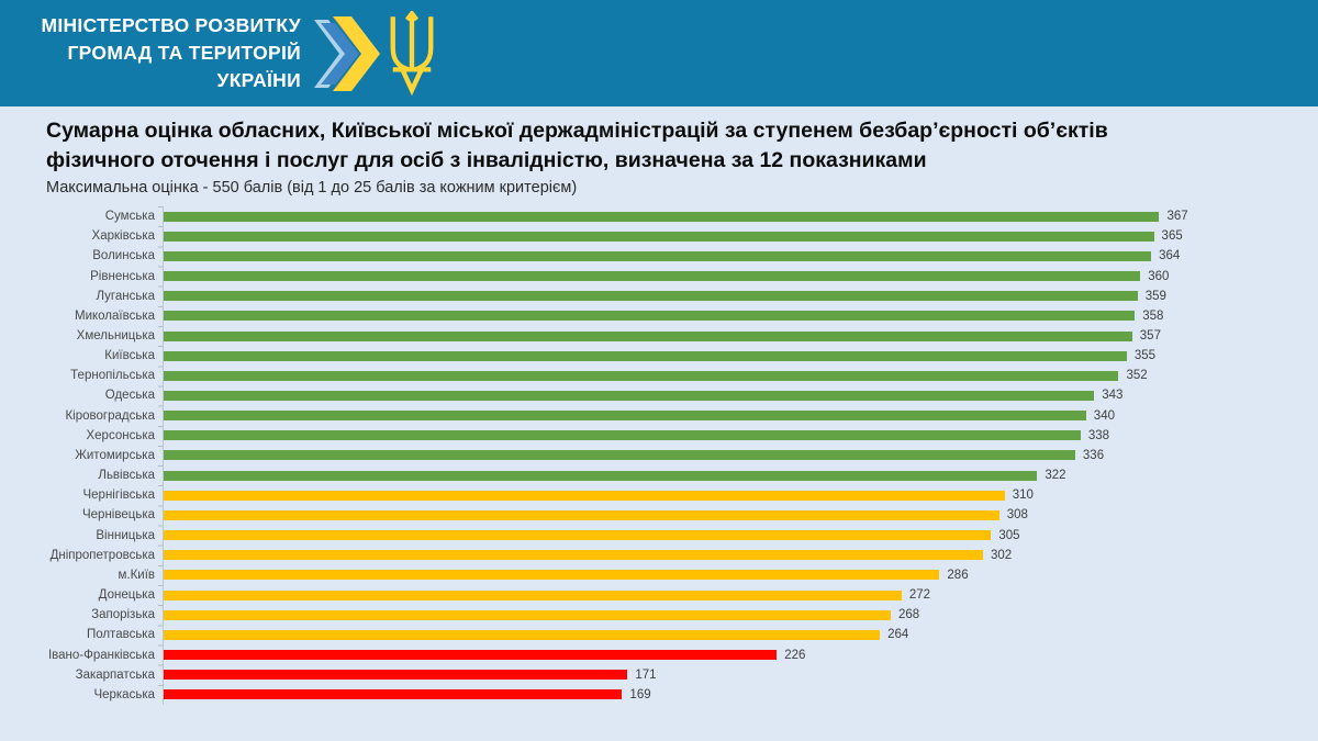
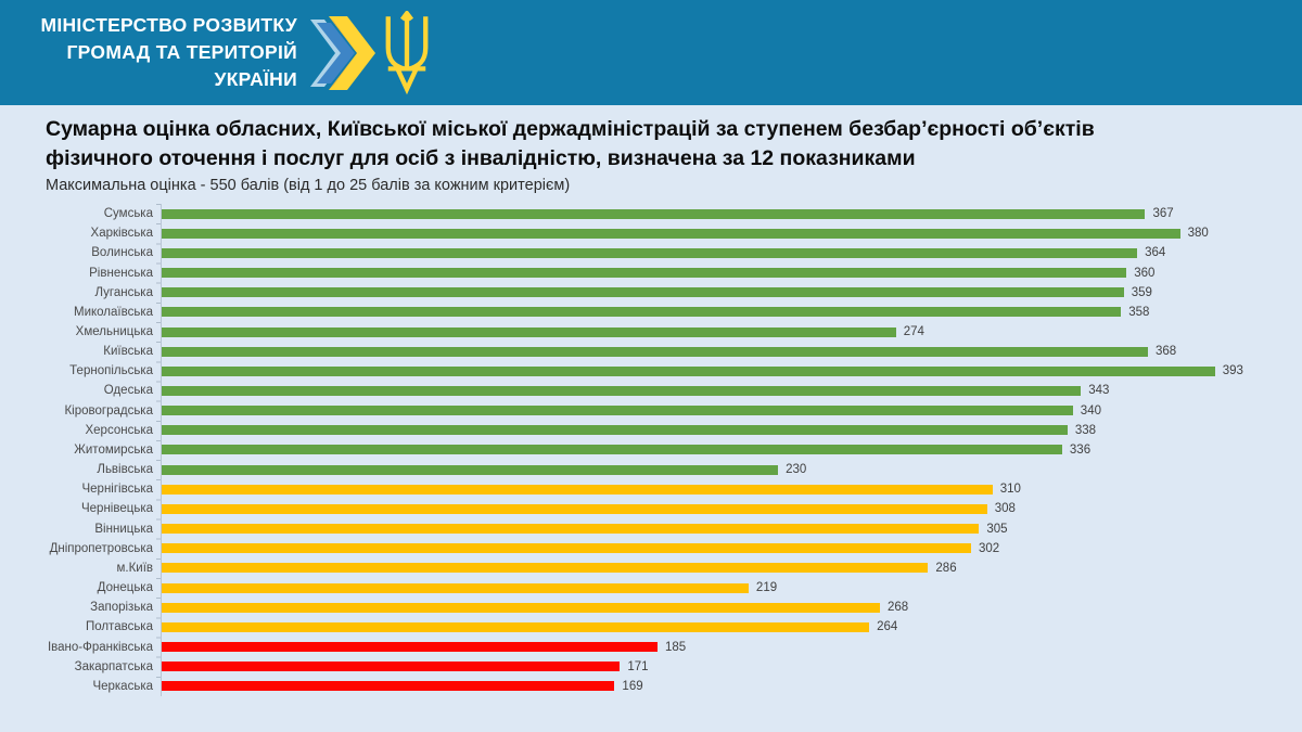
Харківська: 365 -> 380
Хмельницька: 357 -> 274
Київська: 355 -> 368
Тернопільська: 352 -> 393
Львівська: 322 -> 230
Донецька: 272 -> 219
Івано-Франківська: 226 -> 185
